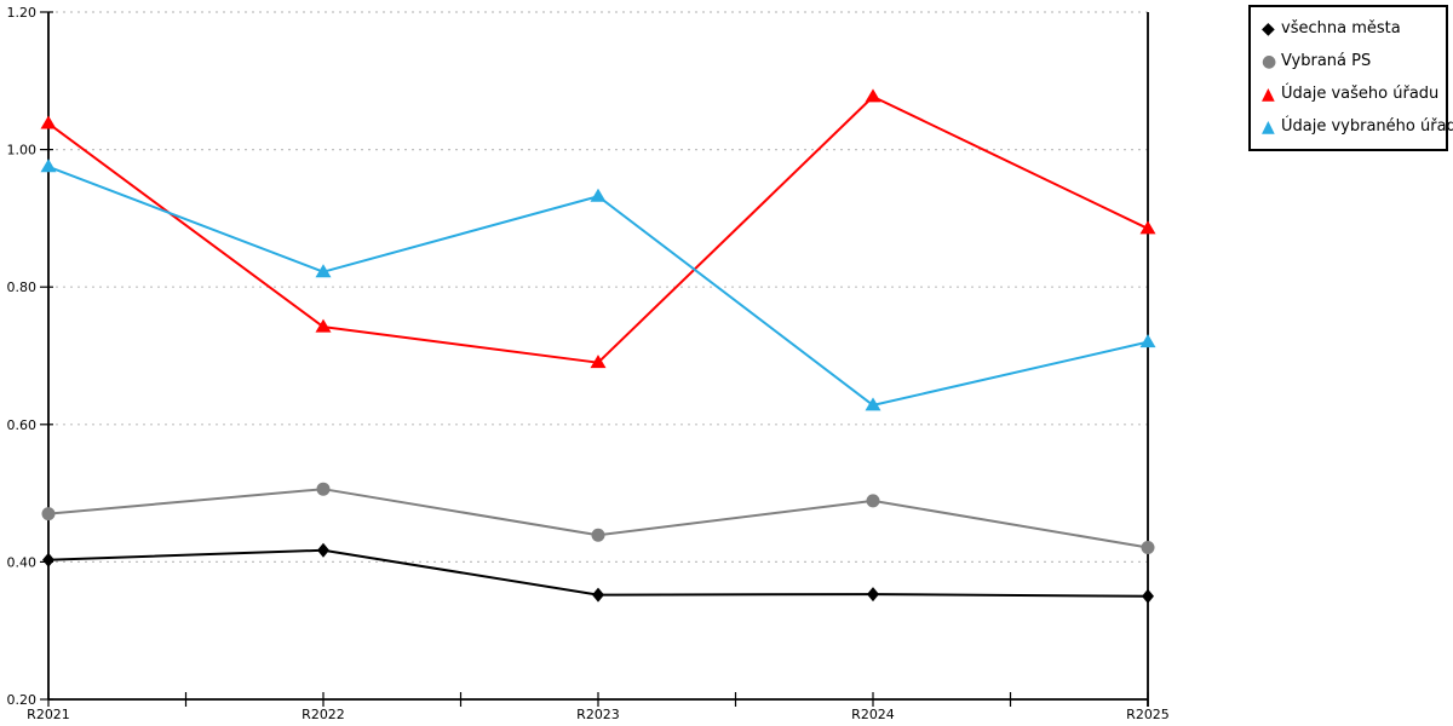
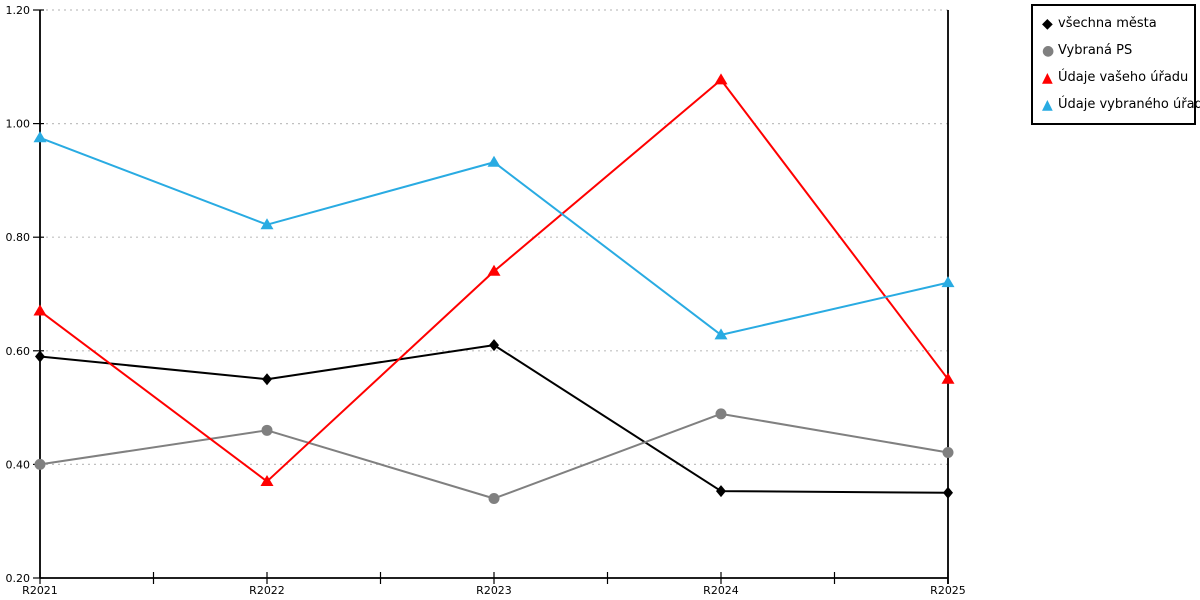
všechna města/R2021: 0.40 -> 0.59
Vybraná PS/R2021: 0.47 -> 0.40
Údaje vašeho úřadu/R2021: 1.04 -> 0.67
všechna města/R2022: 0.42 -> 0.55
Vybraná PS/R2022: 0.51 -> 0.46
Údaje vašeho úřadu/R2022: 0.74 -> 0.37
všechna města/R2023: 0.35 -> 0.61
Vybraná PS/R2023: 0.44 -> 0.34
Údaje vašeho úřadu/R2023: 0.69 -> 0.74
Údaje vašeho úřadu/R2025: 0.89 -> 0.55
